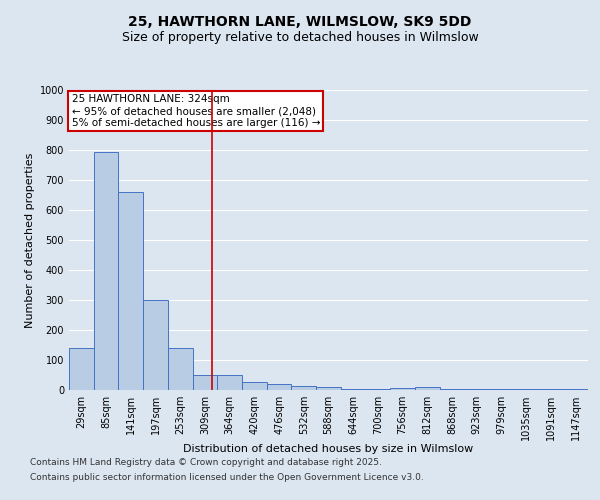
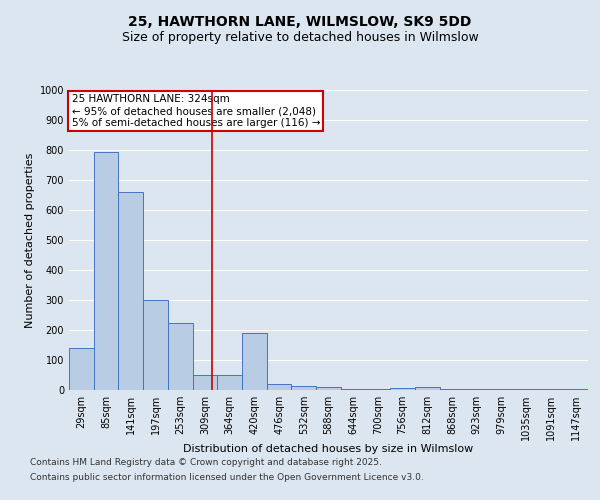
253sqm: 140 -> 225
420sqm: 27 -> 190
